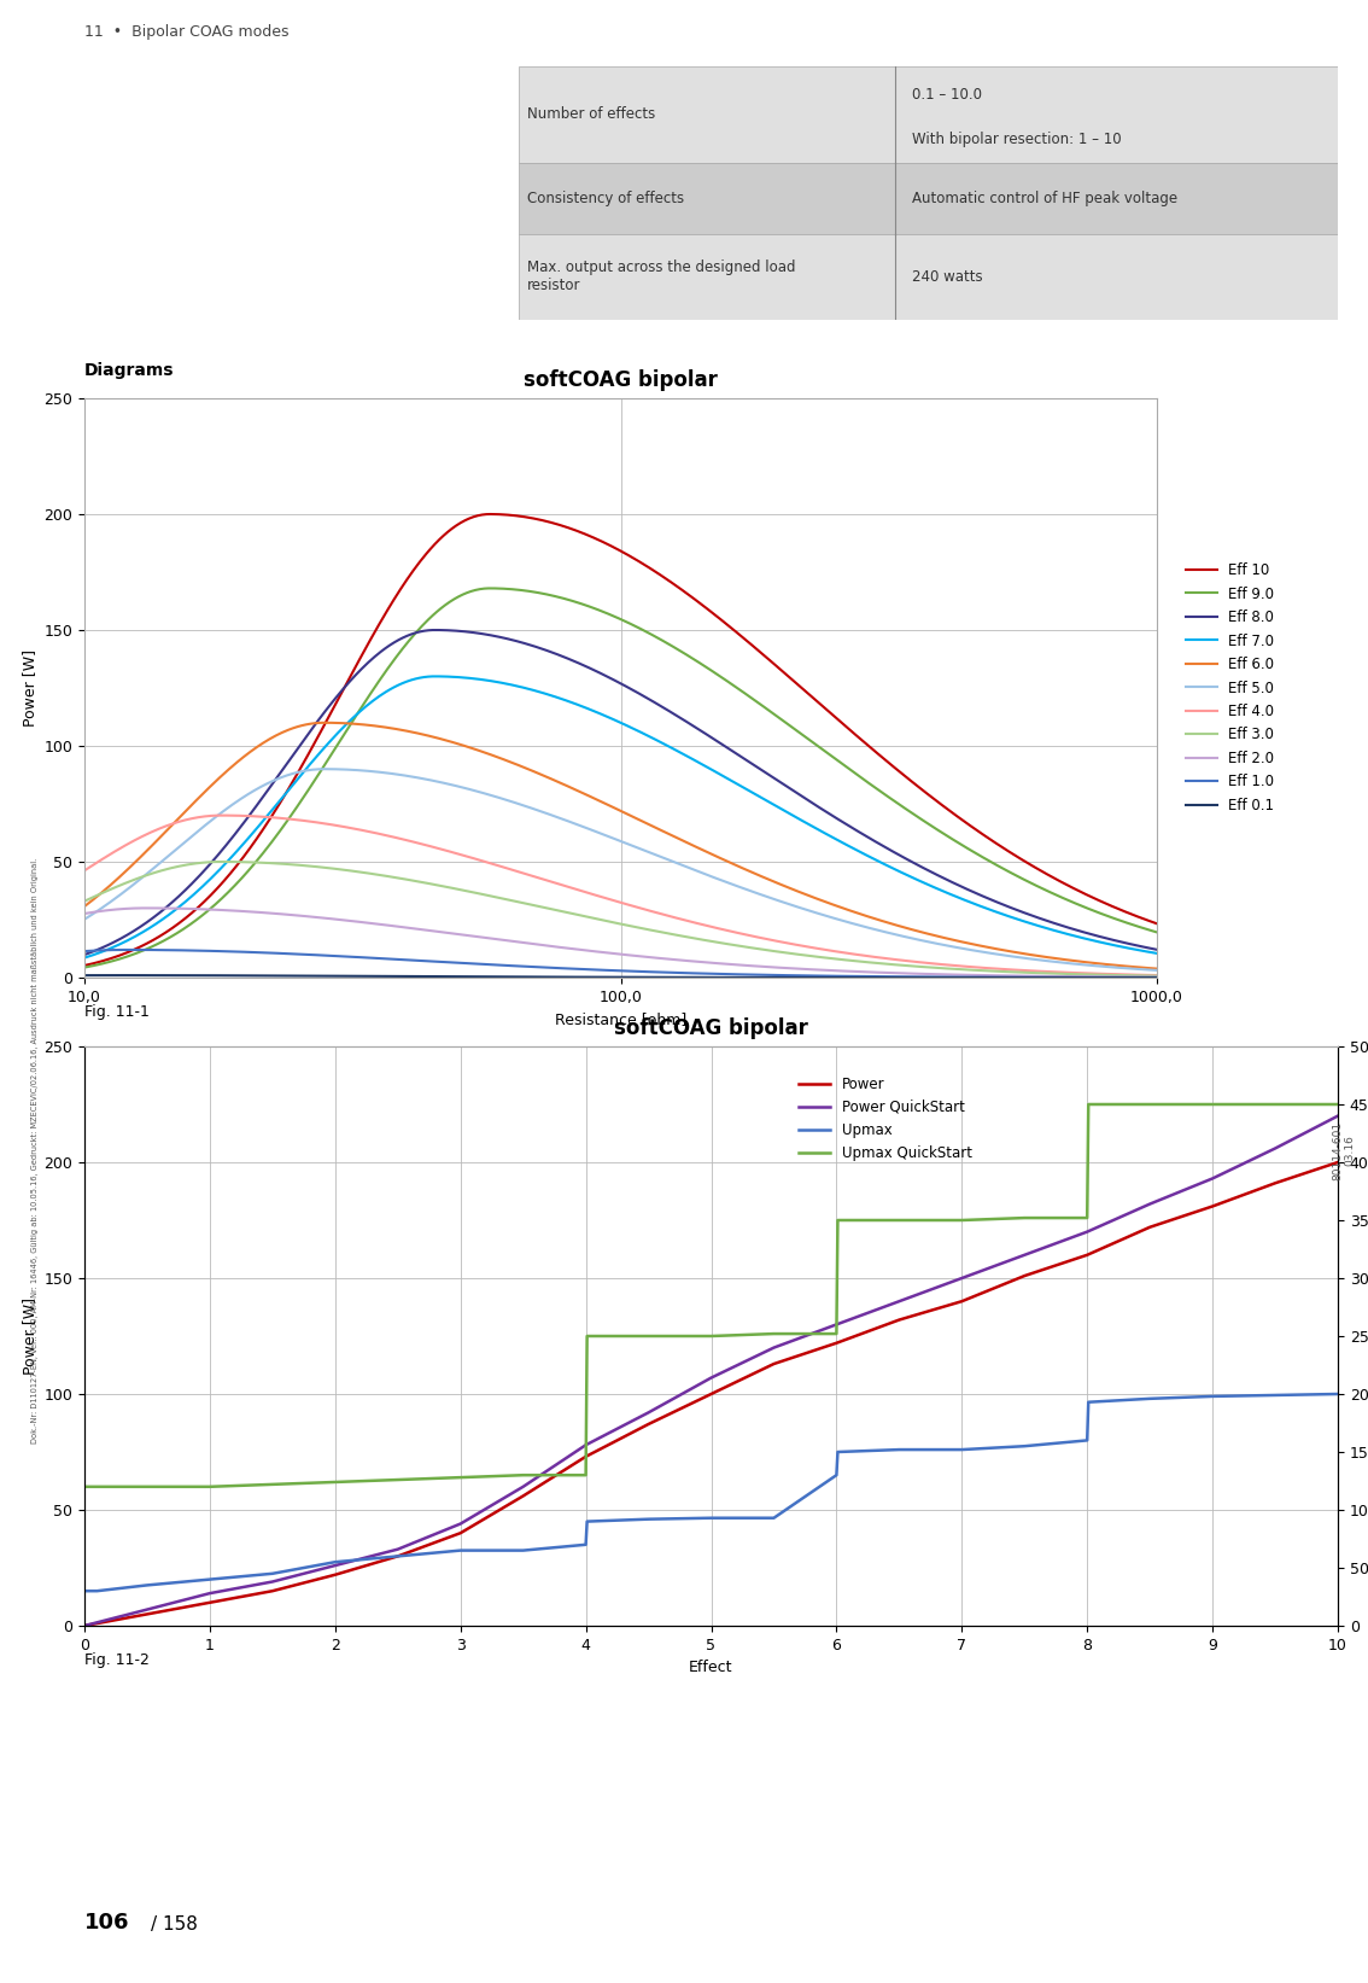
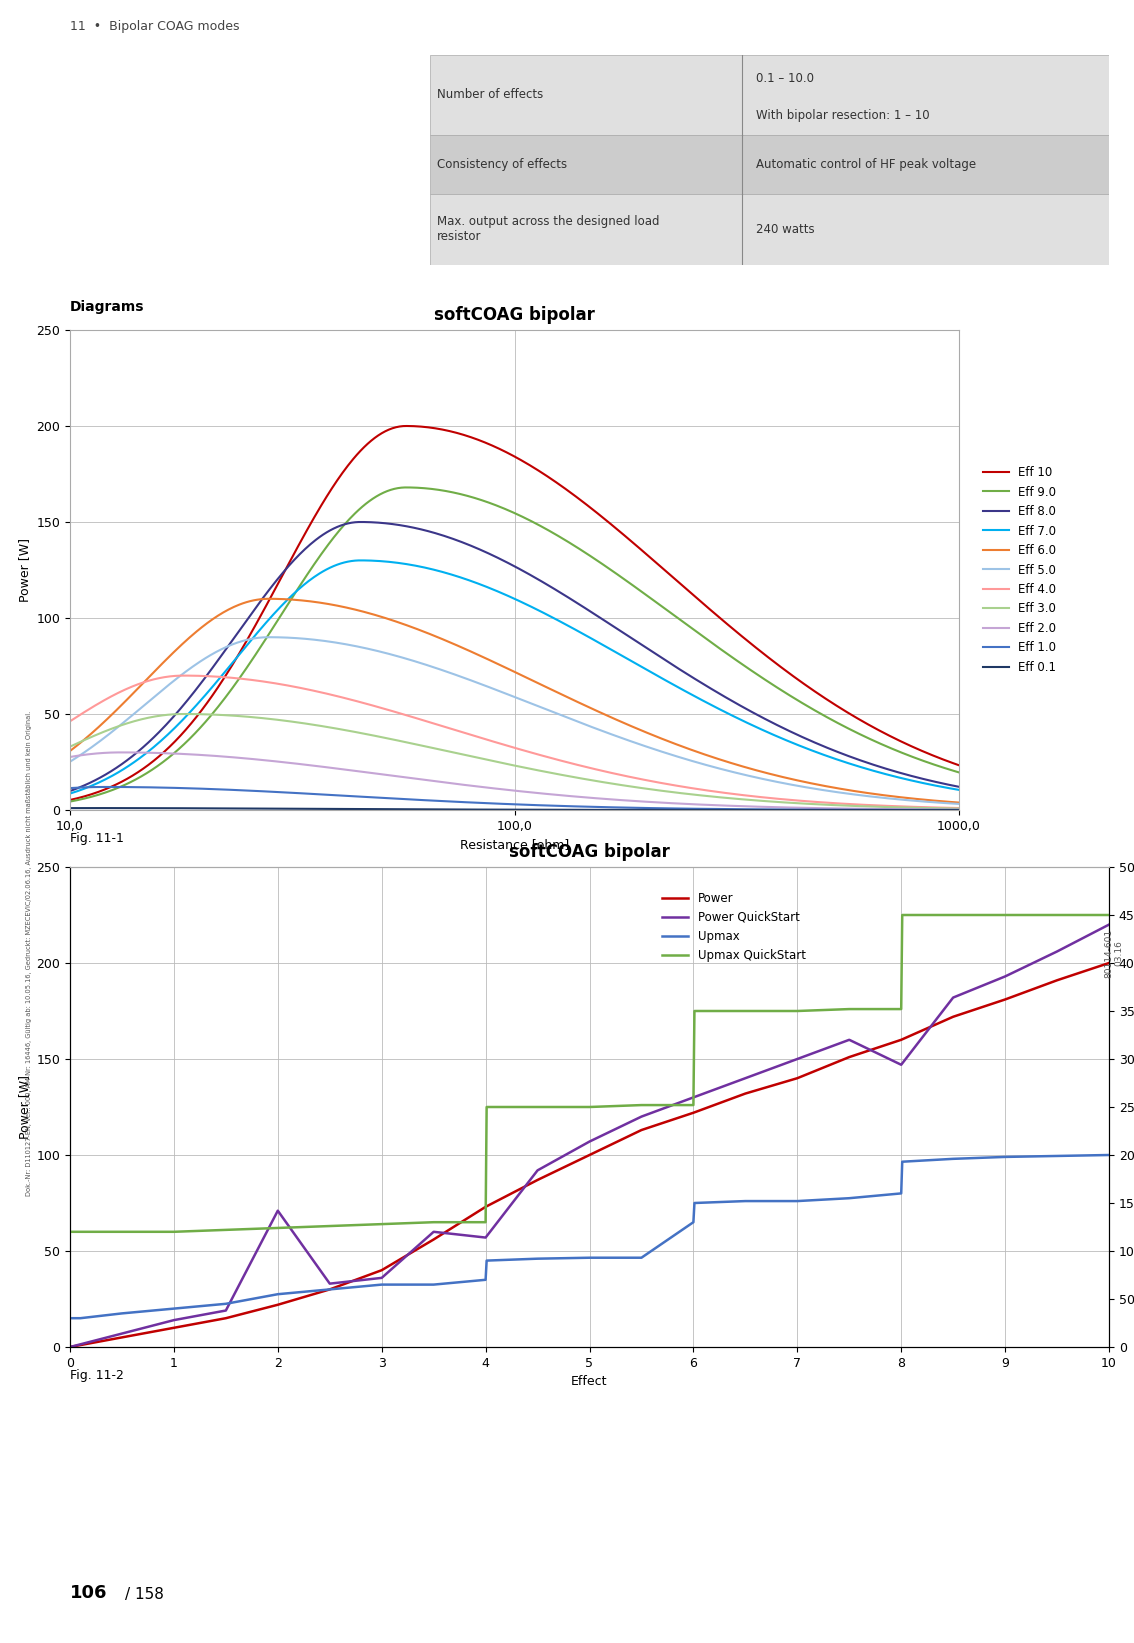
Power QuickStart/2: 26 -> 71
Power QuickStart/3: 44 -> 36
Power QuickStart/4: 78 -> 57
Power QuickStart/8: 170 -> 147
